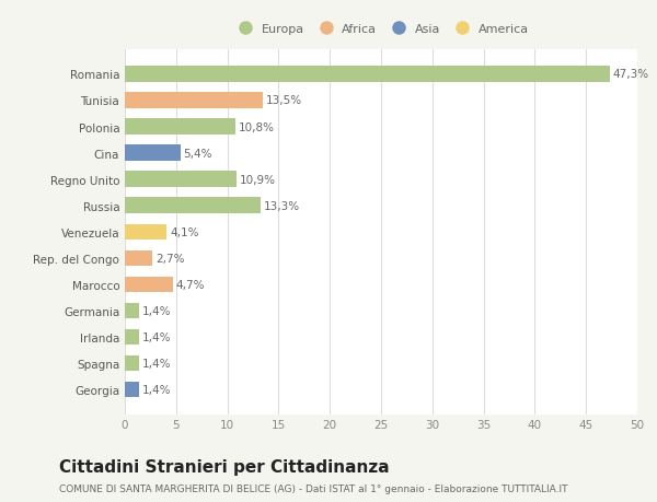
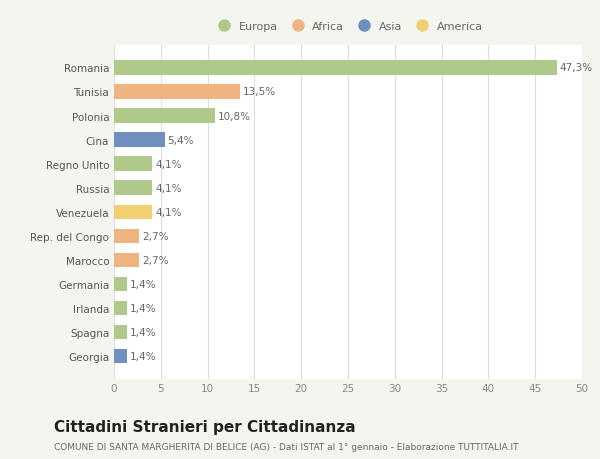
Regno Unito: 10,9% -> 4,1%
Russia: 13,3% -> 4,1%
Marocco: 4,7% -> 2,7%
